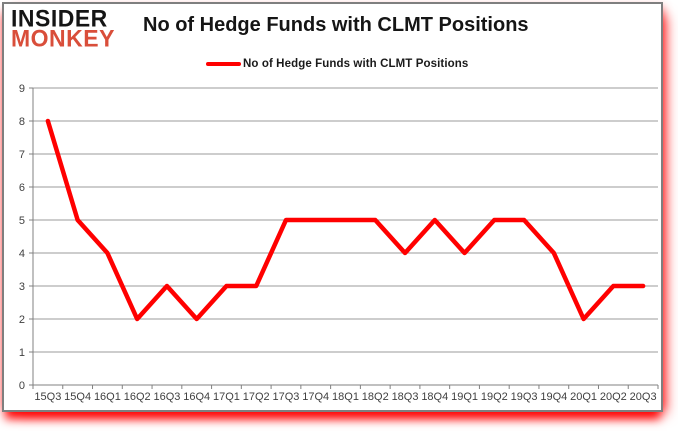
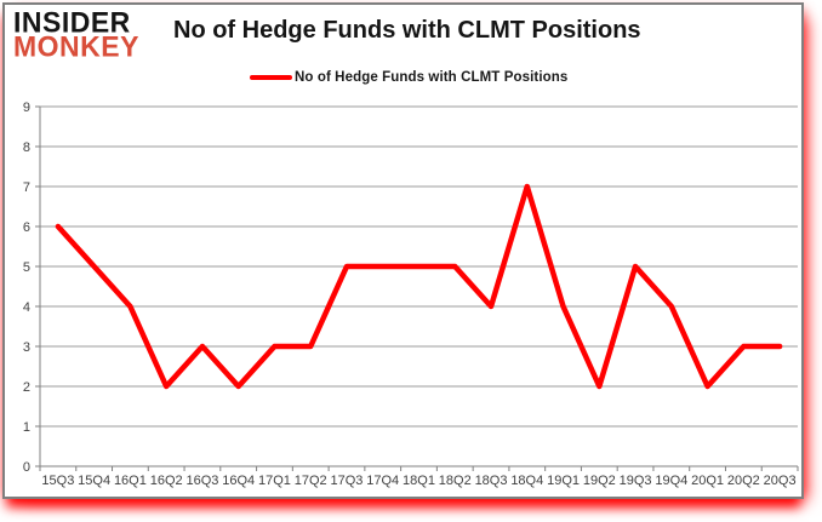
15Q3: 8 -> 6
18Q4: 5 -> 7
19Q2: 5 -> 2
